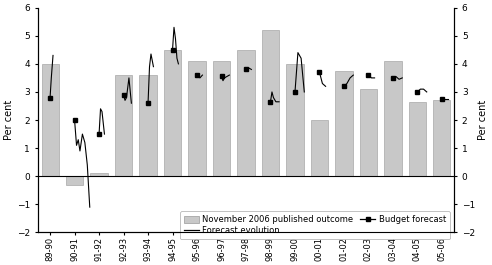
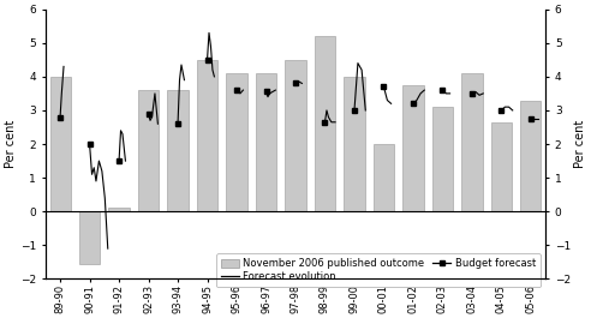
November 2006 published outcome/90-91: -0.30 -> -1.55
November 2006 published outcome/05-06: 2.70 -> 3.30
